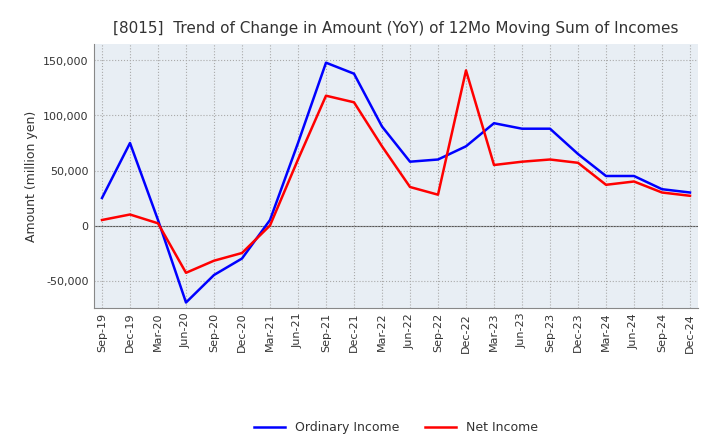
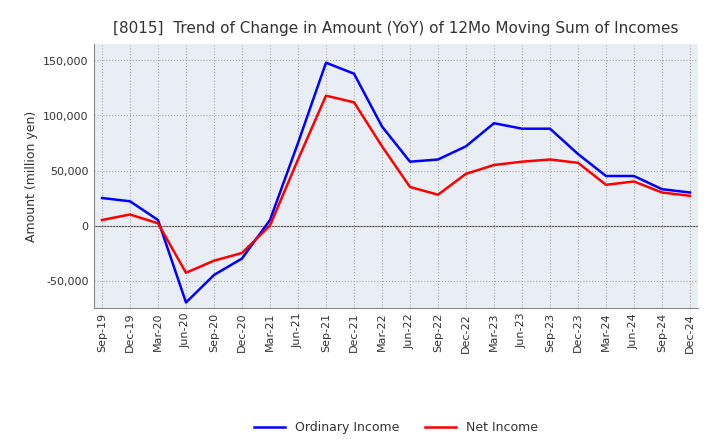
Ordinary Income/Dec-19: 75,000 -> 22,000
Net Income/Dec-22: 141,000 -> 47,000
